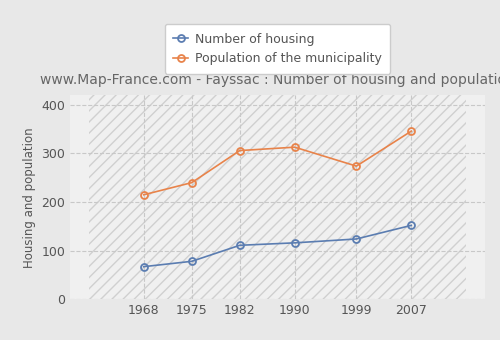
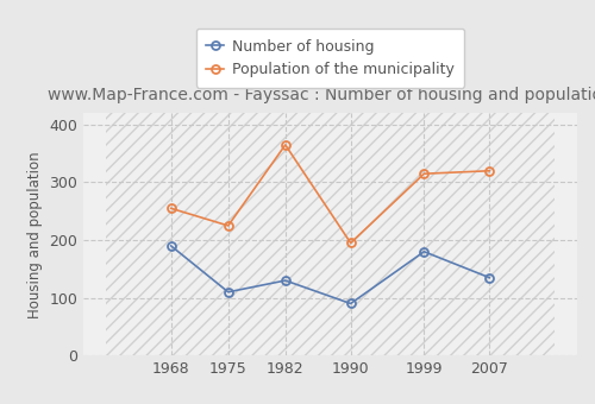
Number of housing/1968: 67 -> 190
Population of the municipality/1968: 215 -> 255
Number of housing/1975: 78 -> 110
Population of the municipality/1975: 240 -> 225
Number of housing/1982: 111 -> 130
Population of the municipality/1982: 306 -> 365
Number of housing/1990: 116 -> 90
Population of the municipality/1990: 313 -> 195
Number of housing/1999: 124 -> 180
Population of the municipality/1999: 274 -> 315
Number of housing/2007: 152 -> 135
Population of the municipality/2007: 346 -> 320
